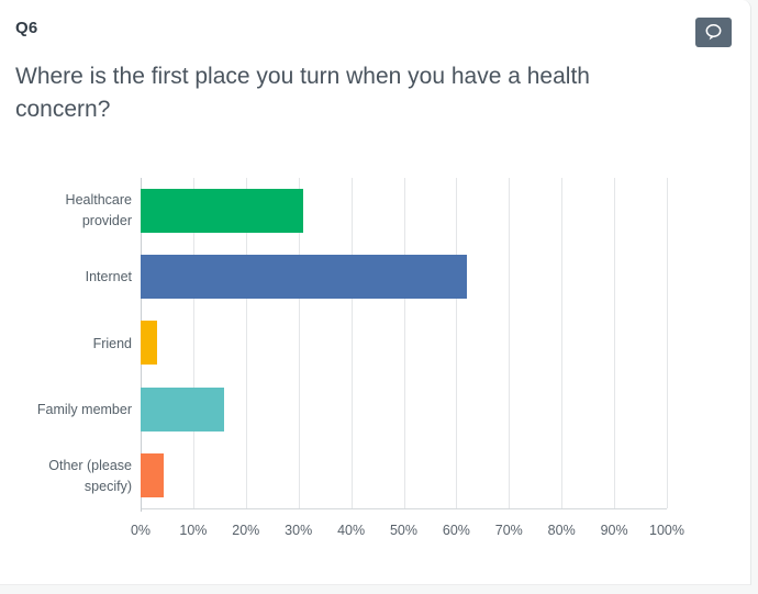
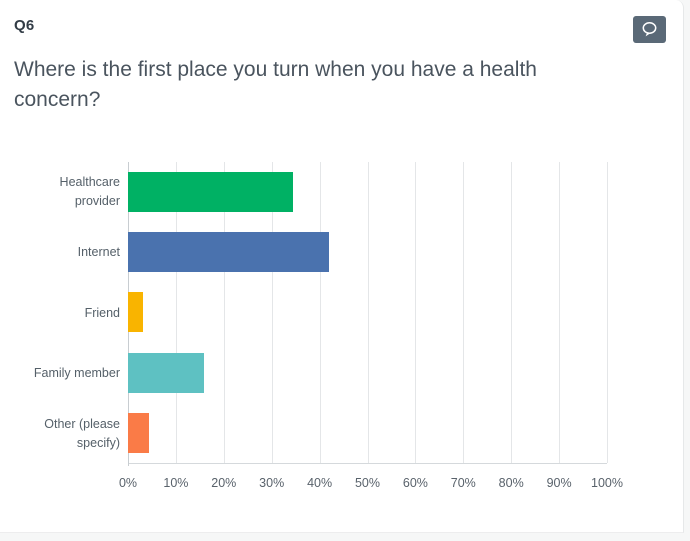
Healthcare provider: 31% -> 34%
Internet: 62% -> 42%
